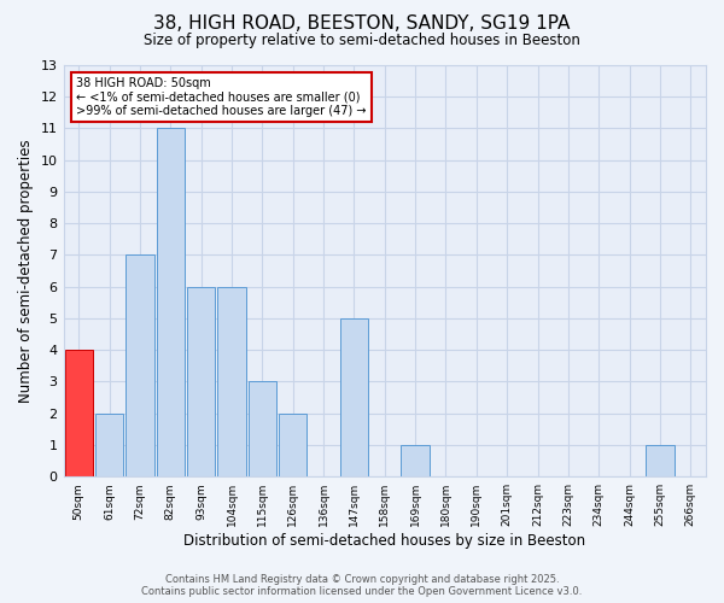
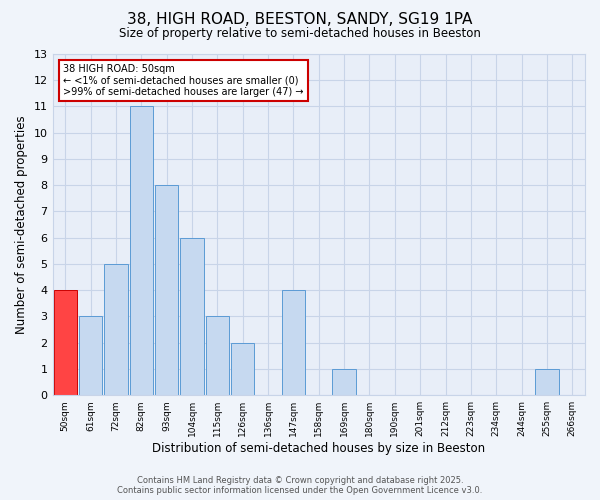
61sqm: 2 -> 3
72sqm: 7 -> 5
93sqm: 6 -> 8
147sqm: 5 -> 4
